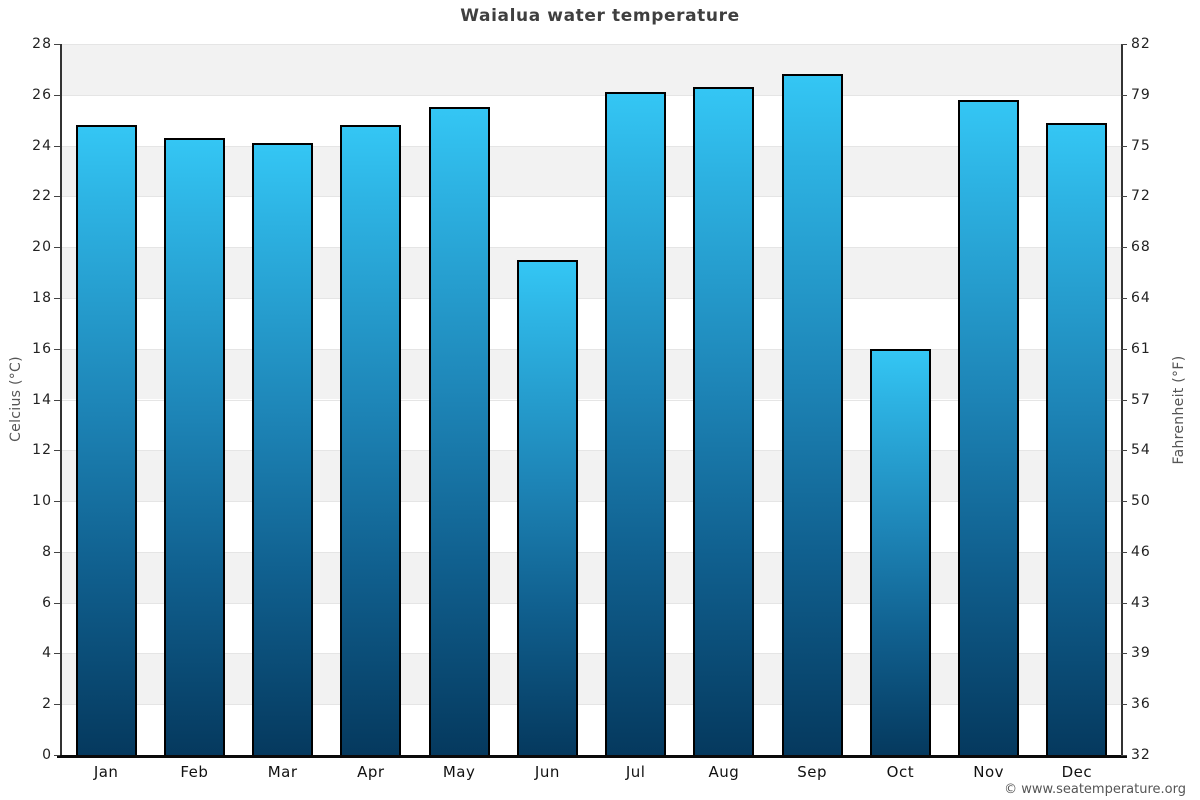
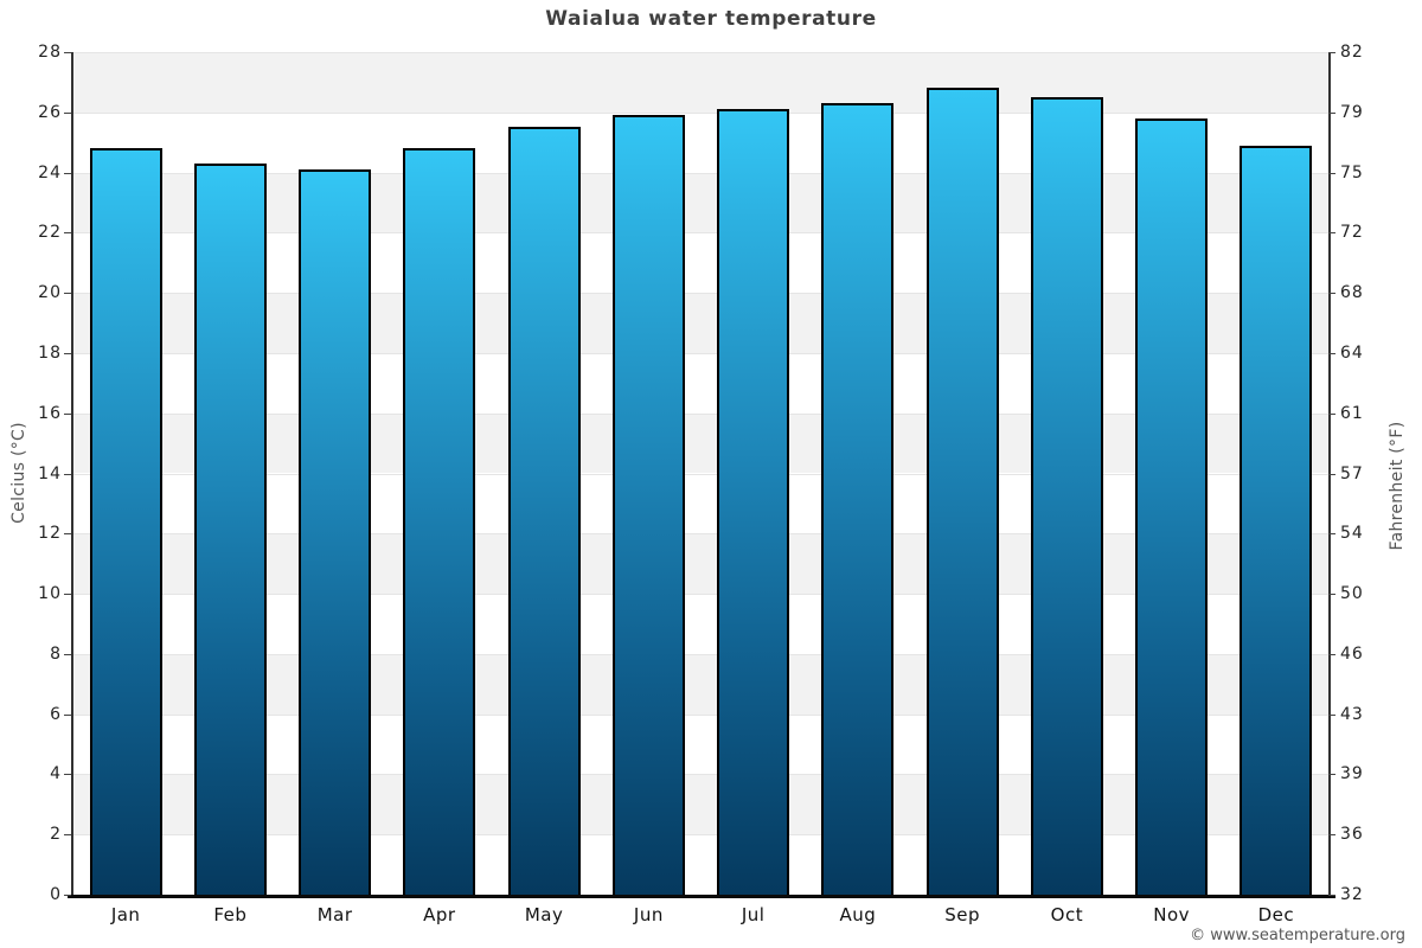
Jun: 19.5 -> 25.9
Oct: 16.0 -> 26.5
